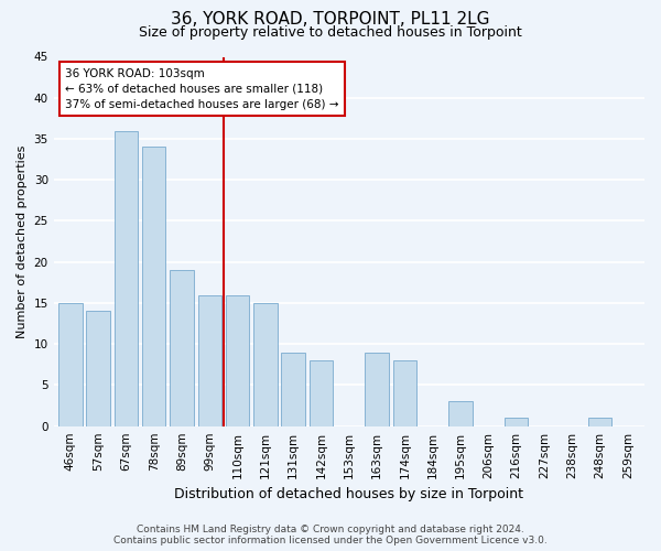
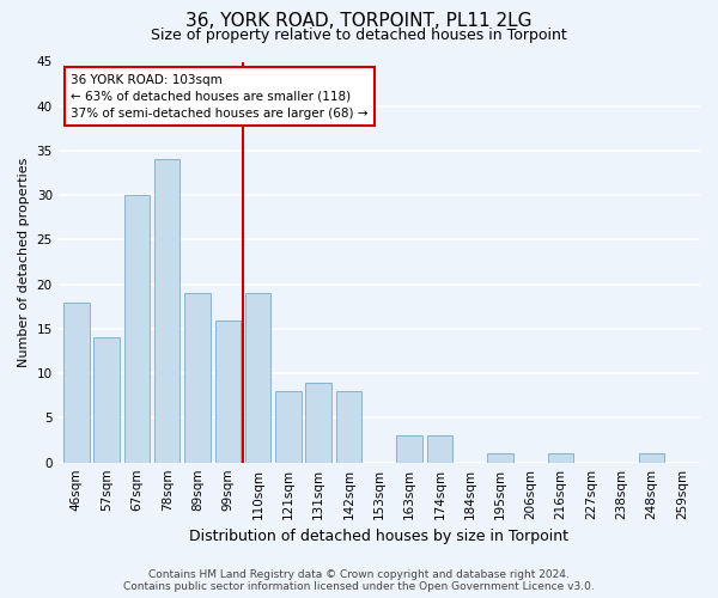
46sqm: 15 -> 18
67sqm: 36 -> 30
110sqm: 16 -> 19
121sqm: 15 -> 8
163sqm: 9 -> 3
174sqm: 8 -> 3
195sqm: 3 -> 1
